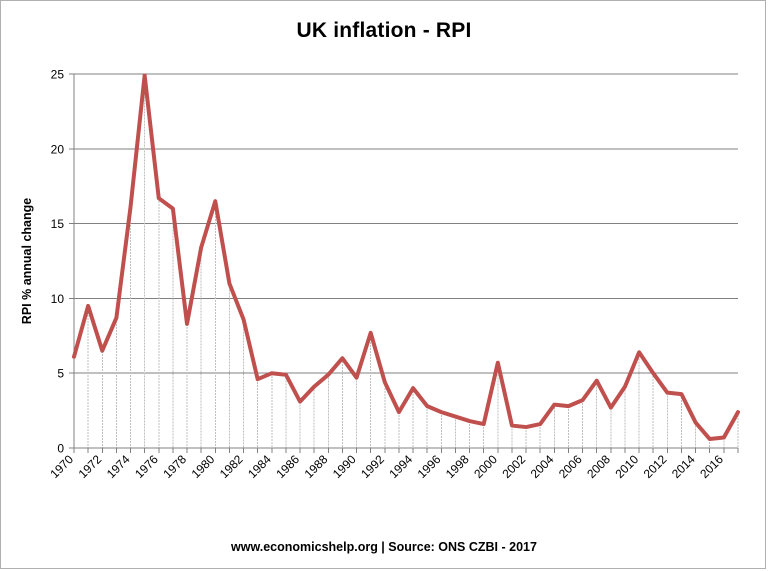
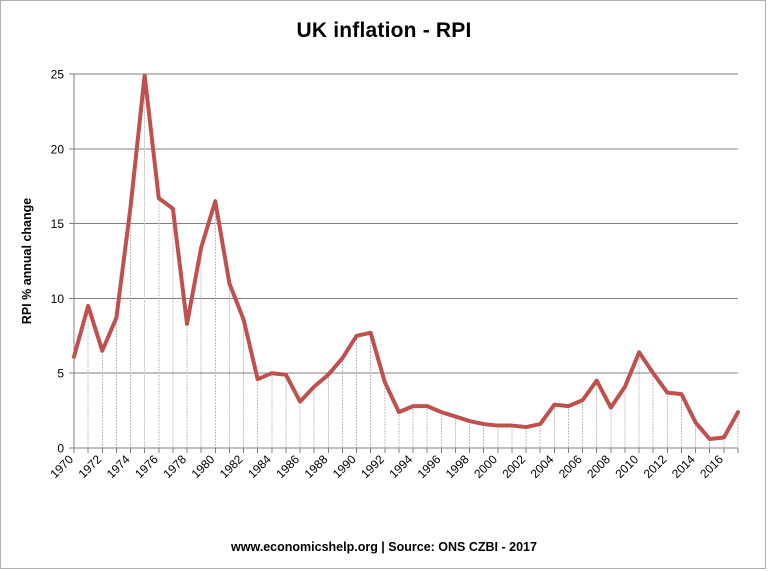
1990: 4.7 -> 7.5
1994: 4.0 -> 2.8
2000: 5.7 -> 1.5
